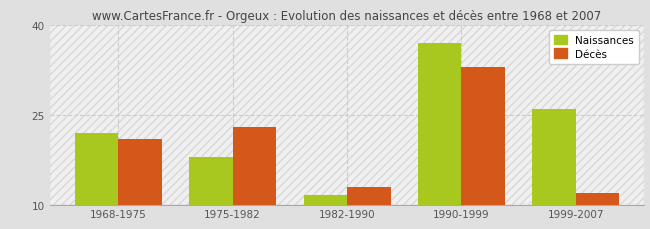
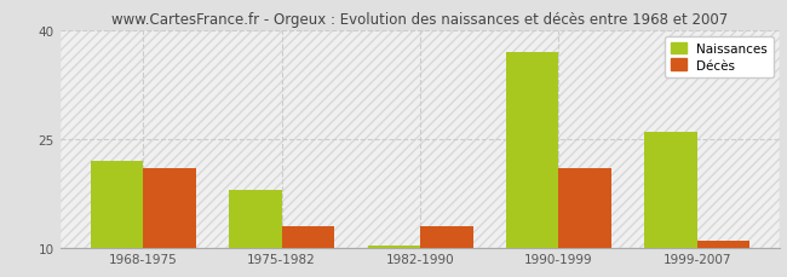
Décès/1975-1982: 23 -> 13
Naissances/1982-1990: 11.6 -> 10.2
Décès/1990-1999: 33 -> 21
Décès/1999-2007: 12 -> 11
